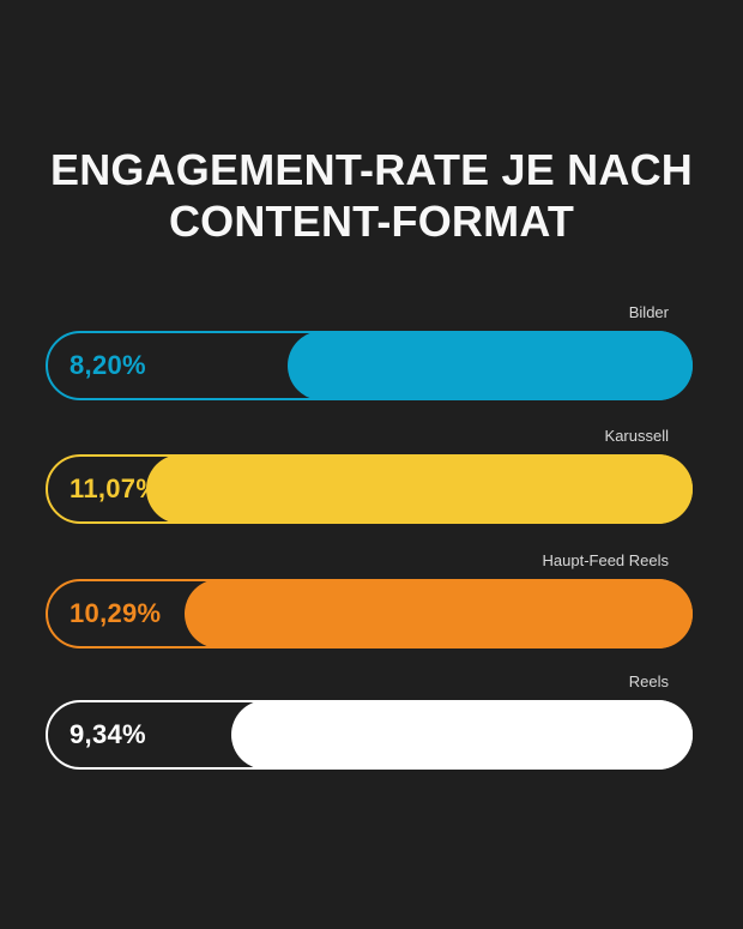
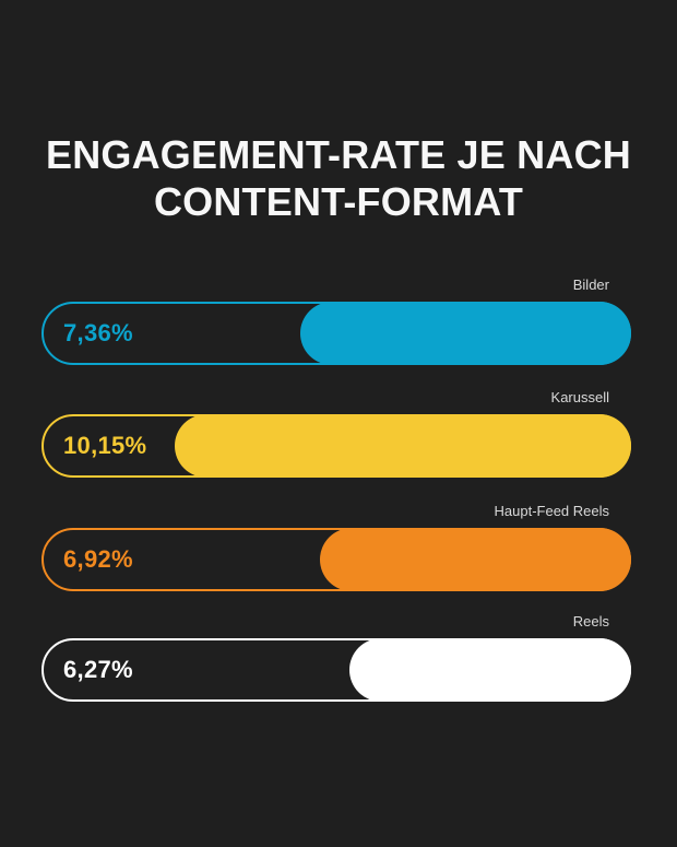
Bilder: 8,20% -> 7,36%
Karussell: 11,07% -> 10,15%
Haupt-Feed Reels: 10,29% -> 6,92%
Reels: 9,34% -> 6,27%
